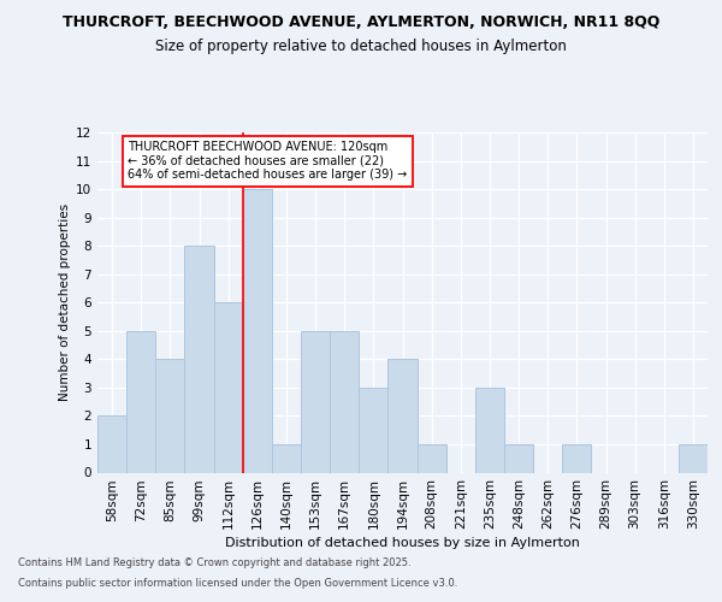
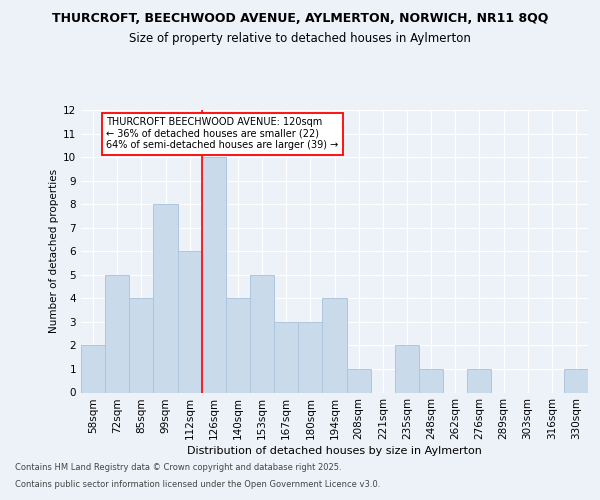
140sqm: 1 -> 4
167sqm: 5 -> 3
235sqm: 3 -> 2
